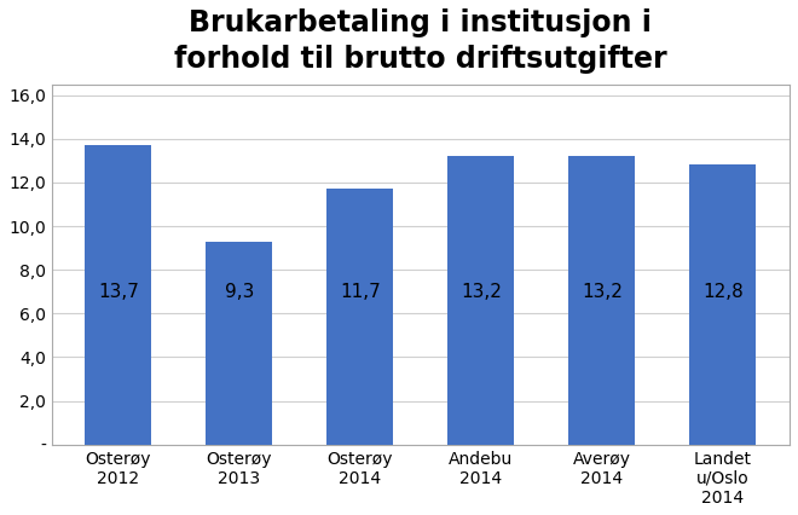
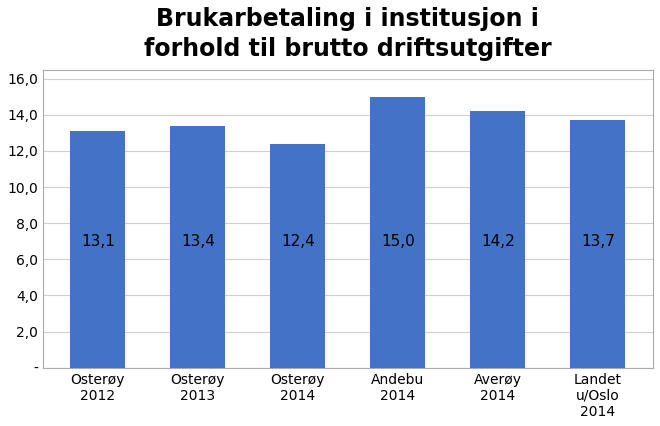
Osterøy 2012: 13,7 -> 13,1
Osterøy 2013: 9,3 -> 13,4
Osterøy 2014: 11,7 -> 12,4
Andebu 2014: 13,2 -> 15,0
Averøy 2014: 13,2 -> 14,2
Landet u/Oslo 2014: 12,8 -> 13,7
